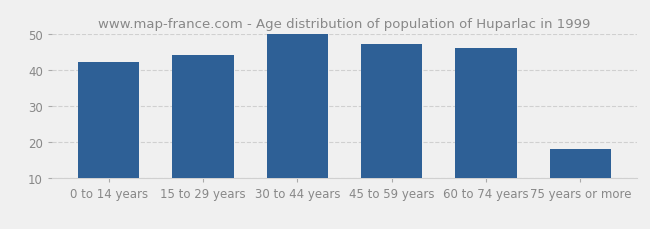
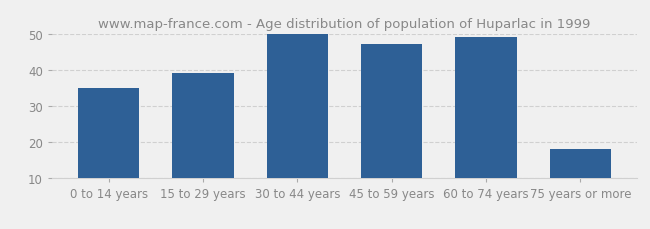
0 to 14 years: 42 -> 35
15 to 29 years: 44 -> 39
60 to 74 years: 46 -> 49
